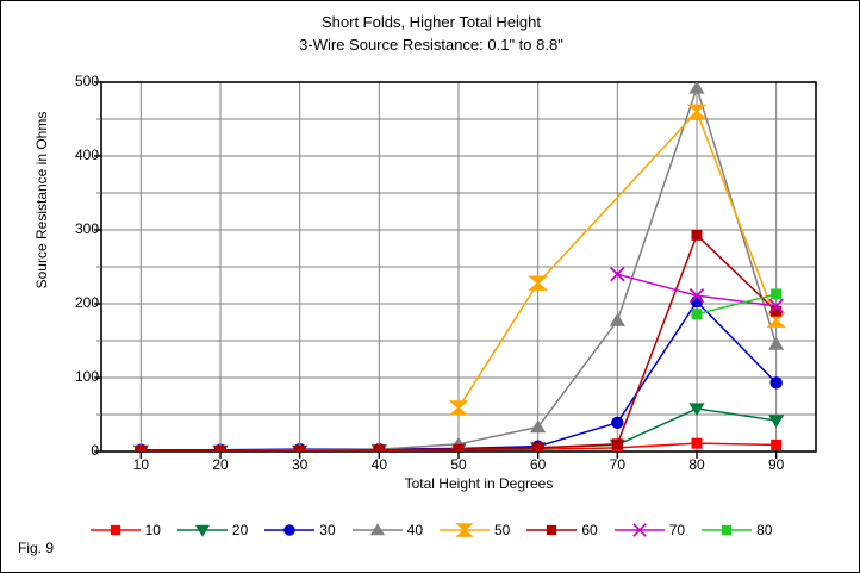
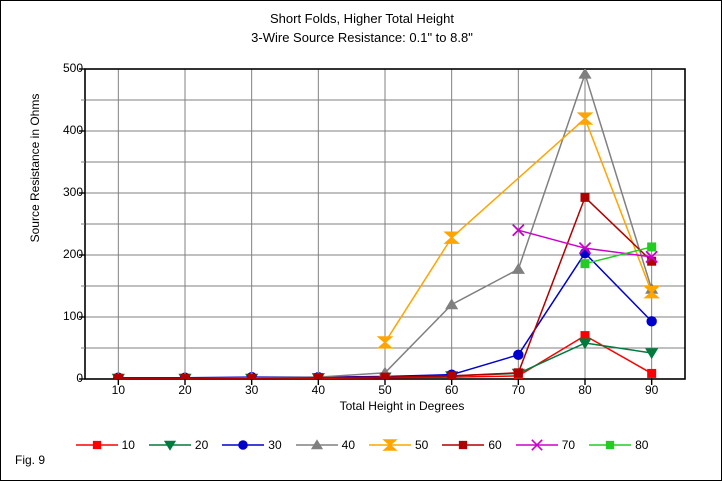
40/60: 30 -> 120
10/80: 10 -> 70
50/80: 460 -> 420
50/90: 180 -> 140
